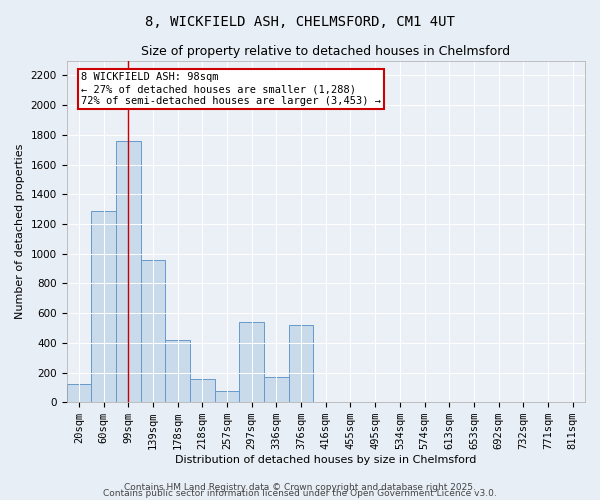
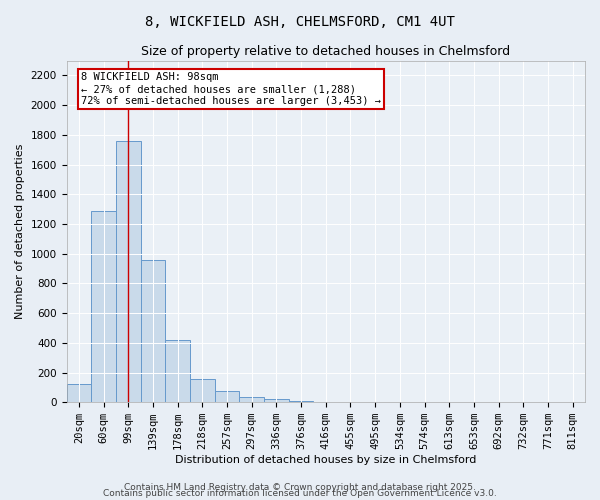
297sqm: 540 -> 40
336sqm: 170 -> 20
376sqm: 520 -> 0
